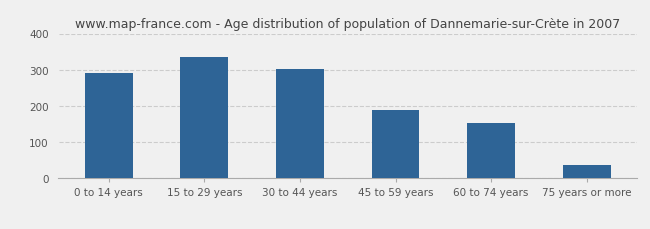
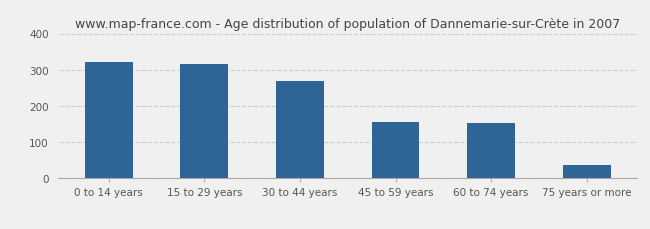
0 to 14 years: 290 -> 320
15 to 29 years: 335 -> 315
30 to 44 years: 302 -> 270
45 to 59 years: 190 -> 155
